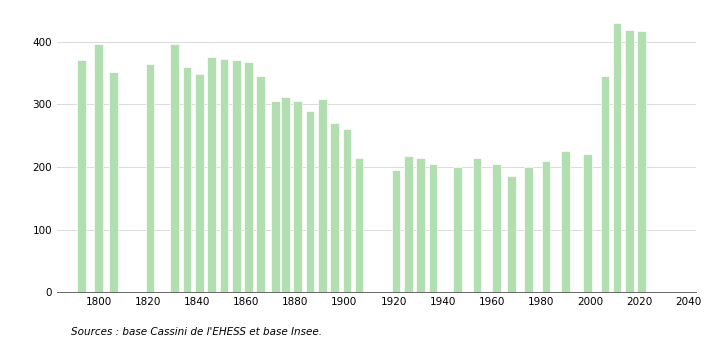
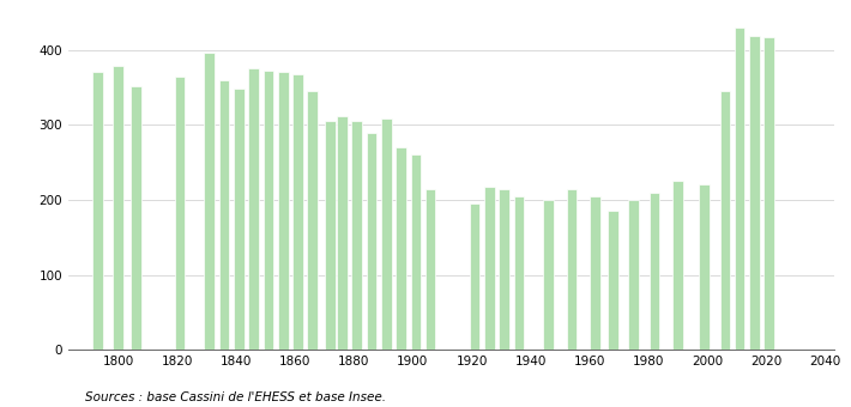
1800: 396 -> 379
